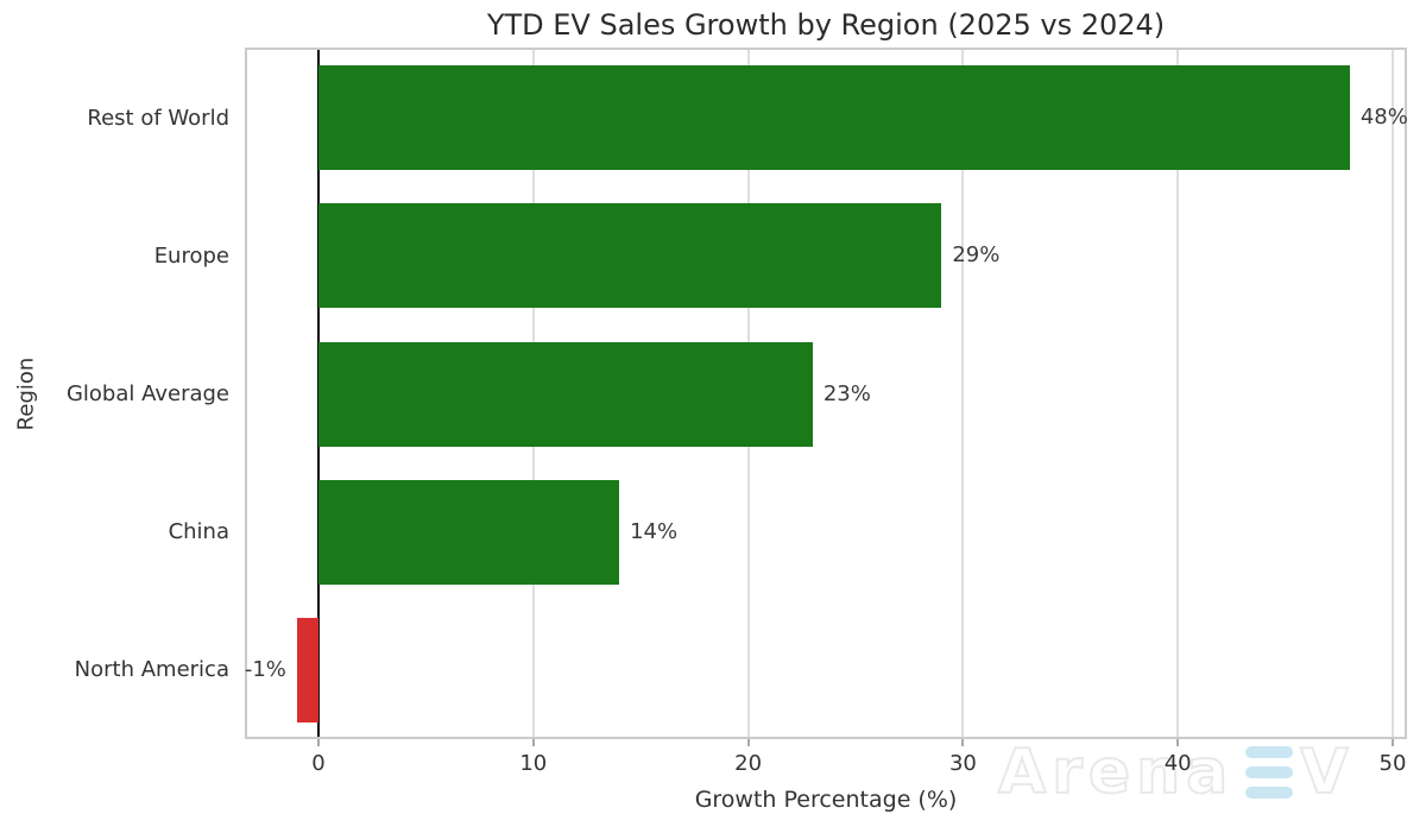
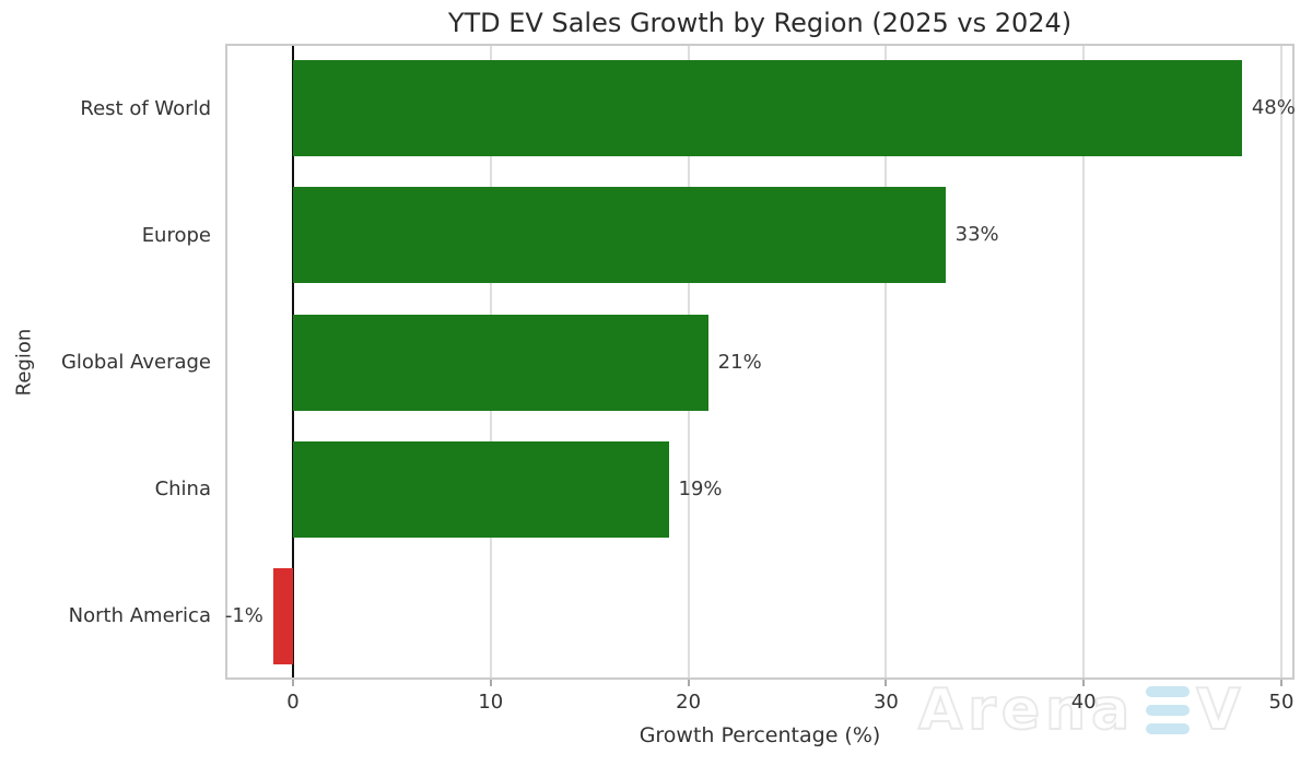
Europe: 29% -> 33%
Global Average: 23% -> 21%
China: 14% -> 19%
